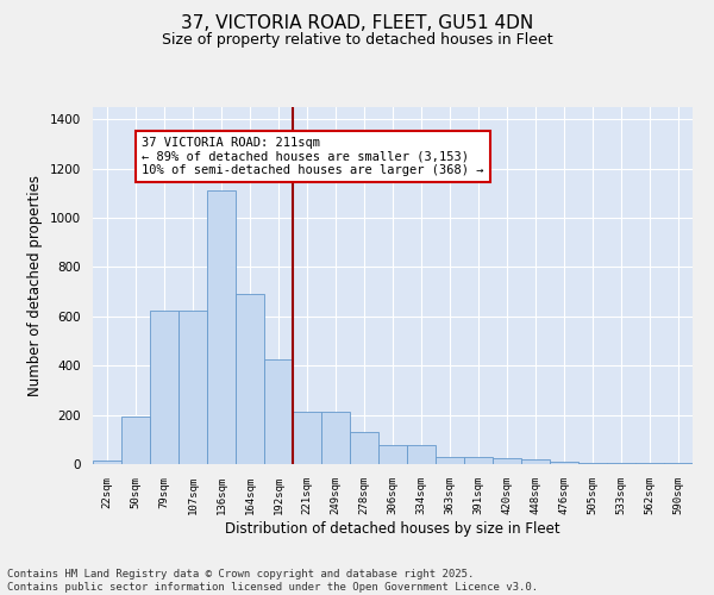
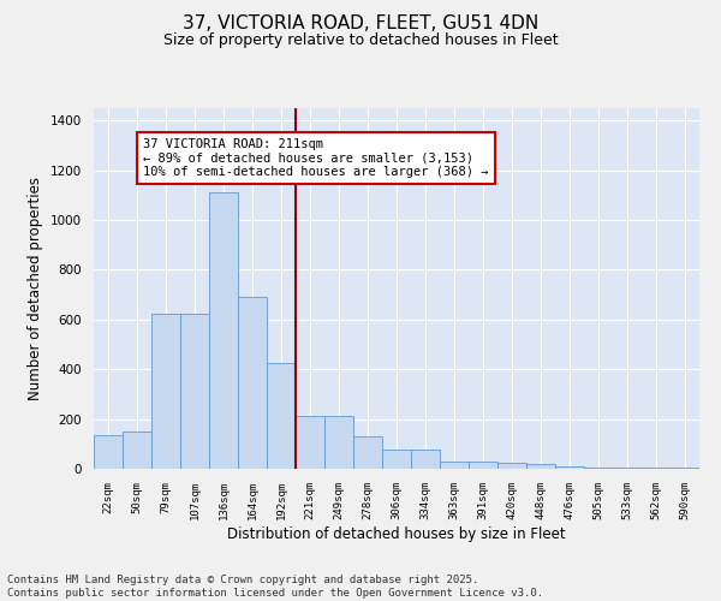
22sqm: 15 -> 135
50sqm: 195 -> 150
